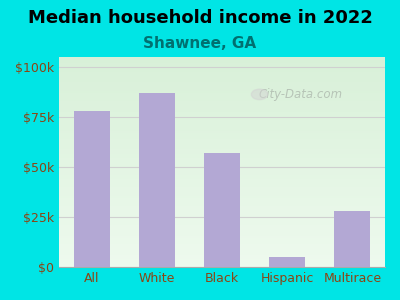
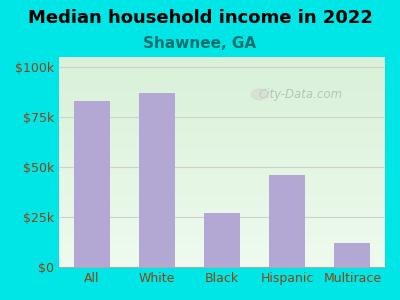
All: $78k -> $83k
Black: $57k -> $27k
Hispanic: $5k -> $46k
Multirace: $28k -> $12k
